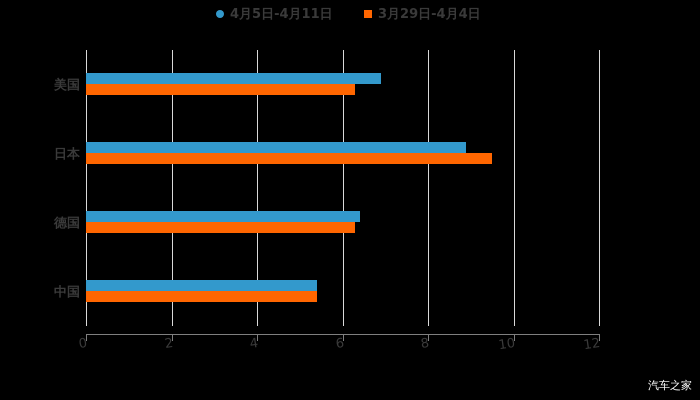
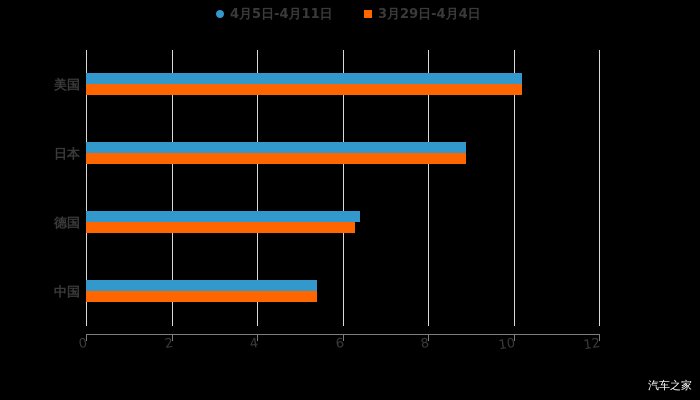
4月5日-4月11日/美国: 6.9 -> 10.2
3月29日-4月4日/美国: 6.3 -> 10.2
3月29日-4月4日/日本: 9.5 -> 8.9
